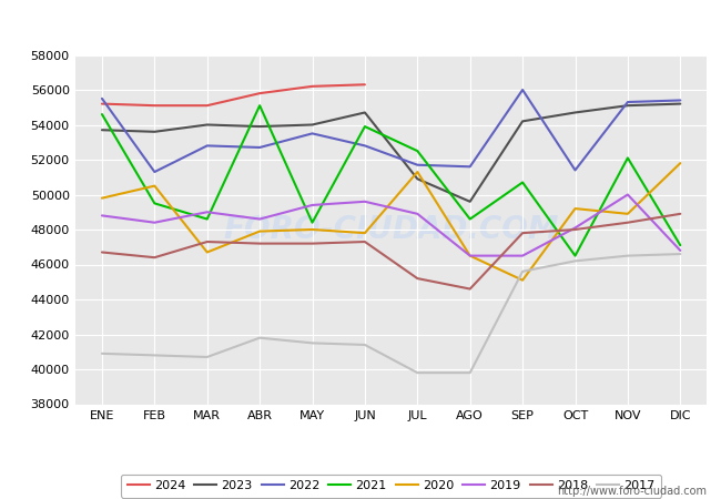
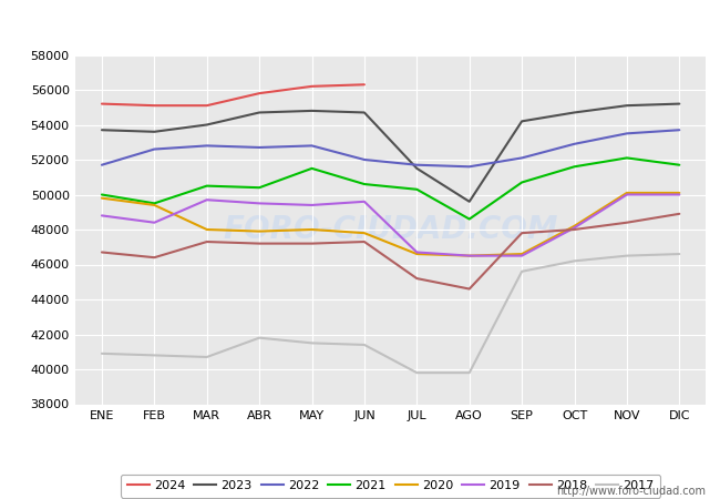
2022/ENE: 55500 -> 51700
2021/ENE: 54600 -> 50000
2022/FEB: 51300 -> 52600
2020/FEB: 50500 -> 49400
2021/MAR: 48600 -> 50500
2020/MAR: 46700 -> 48000
2019/MAR: 49000 -> 49700
2023/ABR: 53900 -> 54700
2021/ABR: 55100 -> 50400
2019/ABR: 48600 -> 49500
2023/MAY: 54000 -> 54800
2022/MAY: 53500 -> 52800
2021/MAY: 48400 -> 51500
2022/JUN: 52800 -> 52000
2021/JUN: 53900 -> 50600
2023/JUL: 50900 -> 51500
2021/JUL: 52500 -> 50300
2020/JUL: 51300 -> 46600
2019/JUL: 48900 -> 46700
2022/SEP: 56000 -> 52100
2020/SEP: 45100 -> 46600
2022/OCT: 51400 -> 52900
2021/OCT: 46500 -> 51600
2020/OCT: 49200 -> 48200
2022/NOV: 55300 -> 53500
2020/NOV: 48900 -> 50100
2022/DIC: 55400 -> 53700
2021/DIC: 47100 -> 51700
2020/DIC: 51800 -> 50100
2019/DIC: 46800 -> 50000
